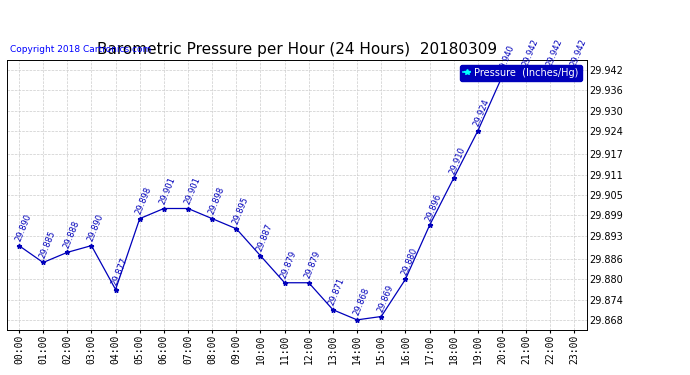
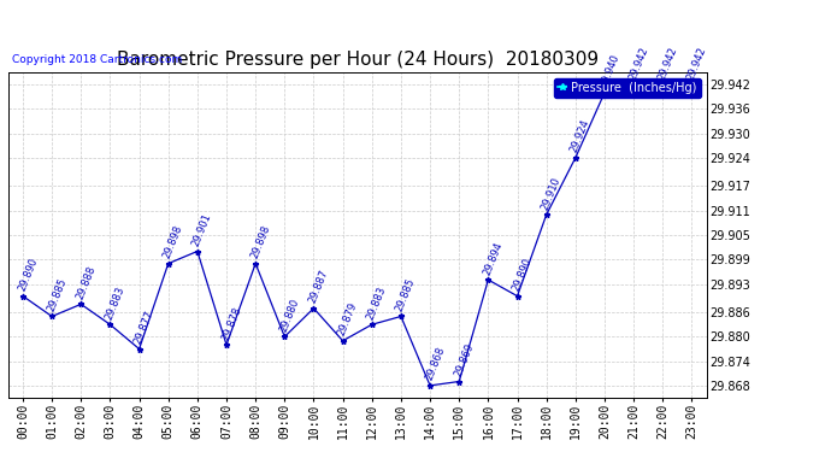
03:00: 29.890 -> 29.883
07:00: 29.901 -> 29.878
09:00: 29.895 -> 29.880
12:00: 29.879 -> 29.883
13:00: 29.871 -> 29.885
16:00: 29.880 -> 29.894
17:00: 29.896 -> 29.890
